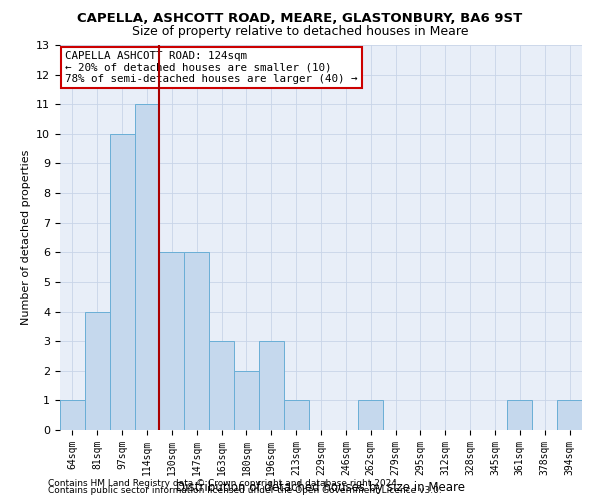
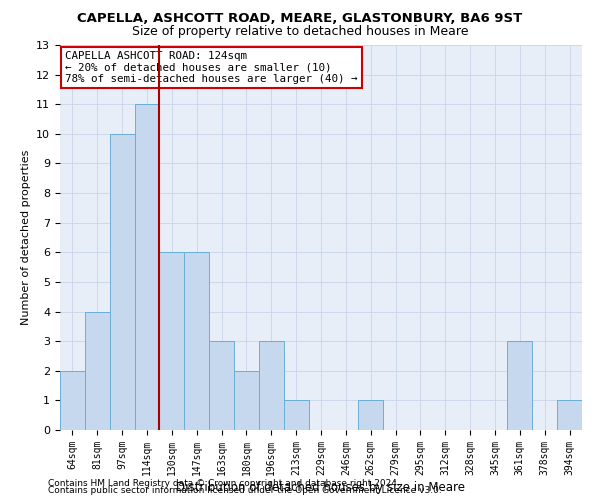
64sqm: 1 -> 2
361sqm: 1 -> 3
